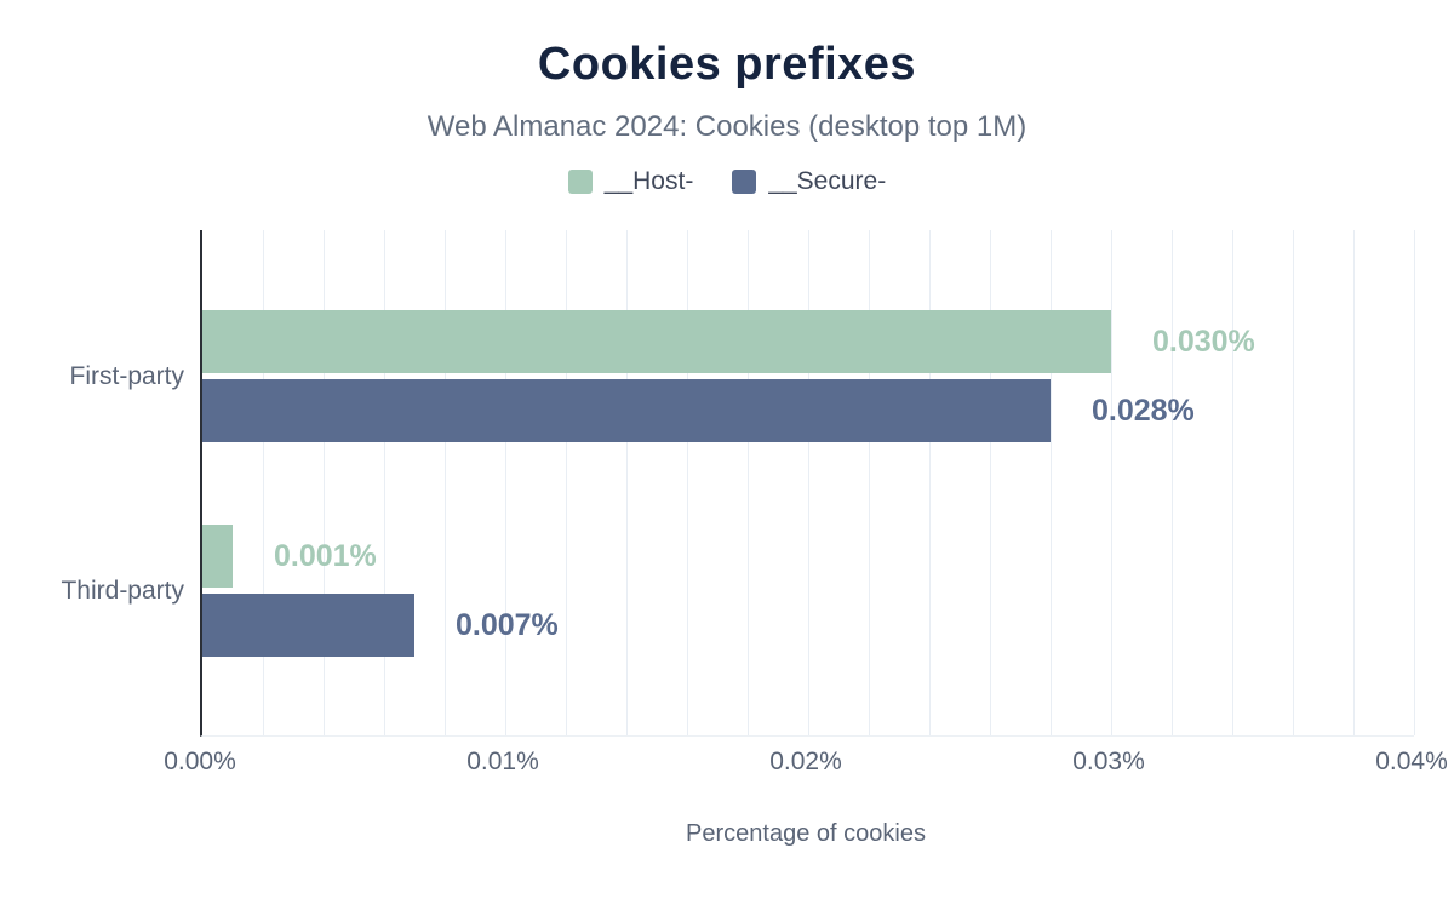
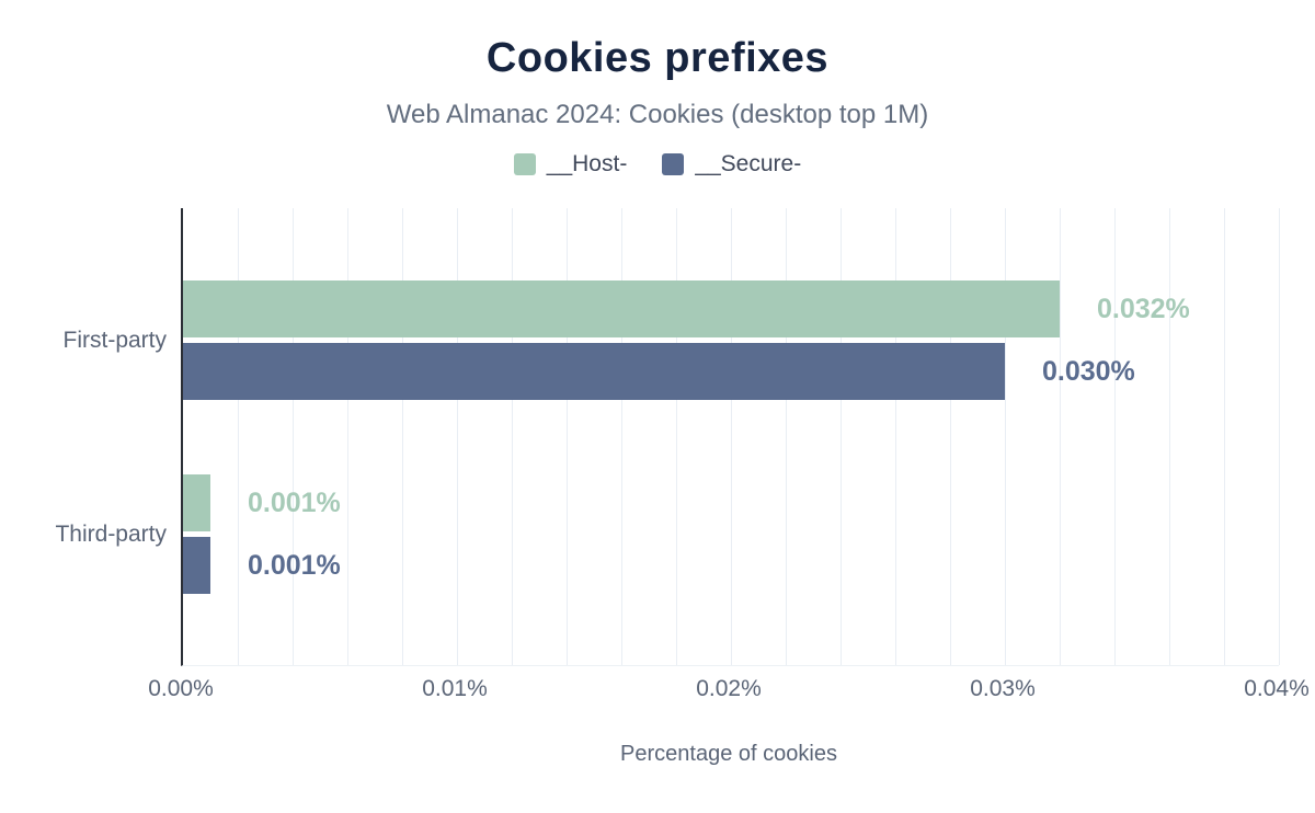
__Host-/First-party: 0.030% -> 0.032%
__Secure-/First-party: 0.028% -> 0.030%
__Secure-/Third-party: 0.007% -> 0.001%
